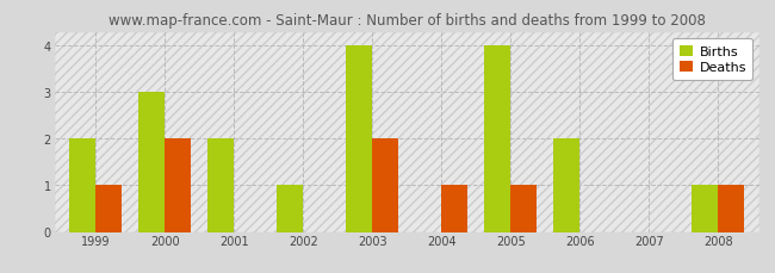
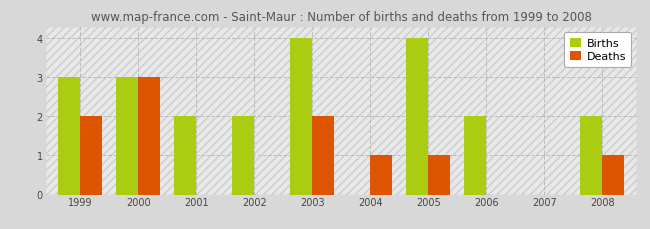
Births/1999: 2 -> 3
Deaths/1999: 1 -> 2
Deaths/2000: 2 -> 3
Births/2002: 1 -> 2
Births/2008: 1 -> 2
